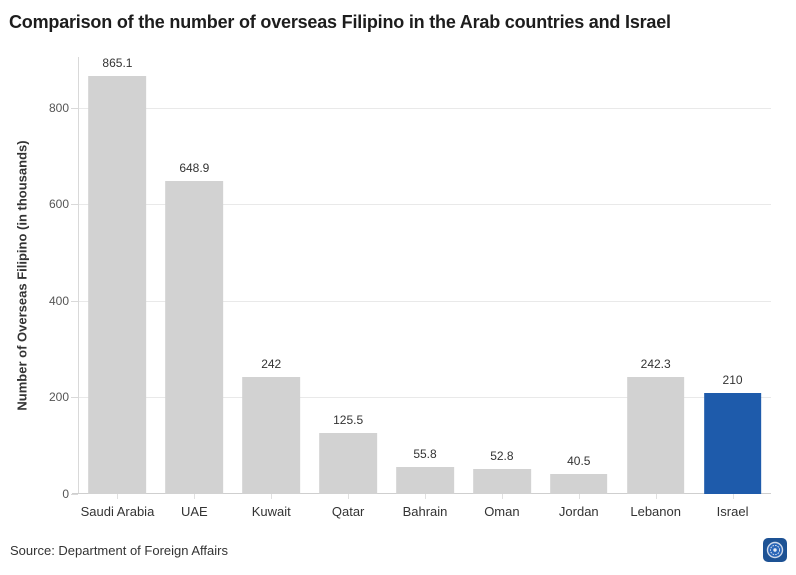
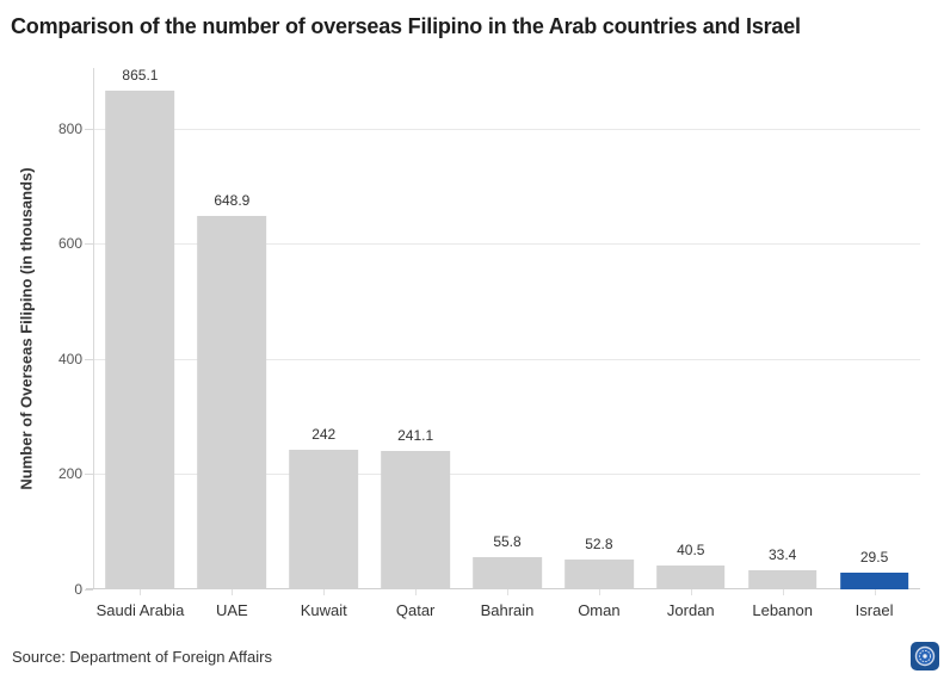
Qatar: 125.5 -> 241.1
Lebanon: 242.3 -> 33.4
Israel: 210 -> 29.5
